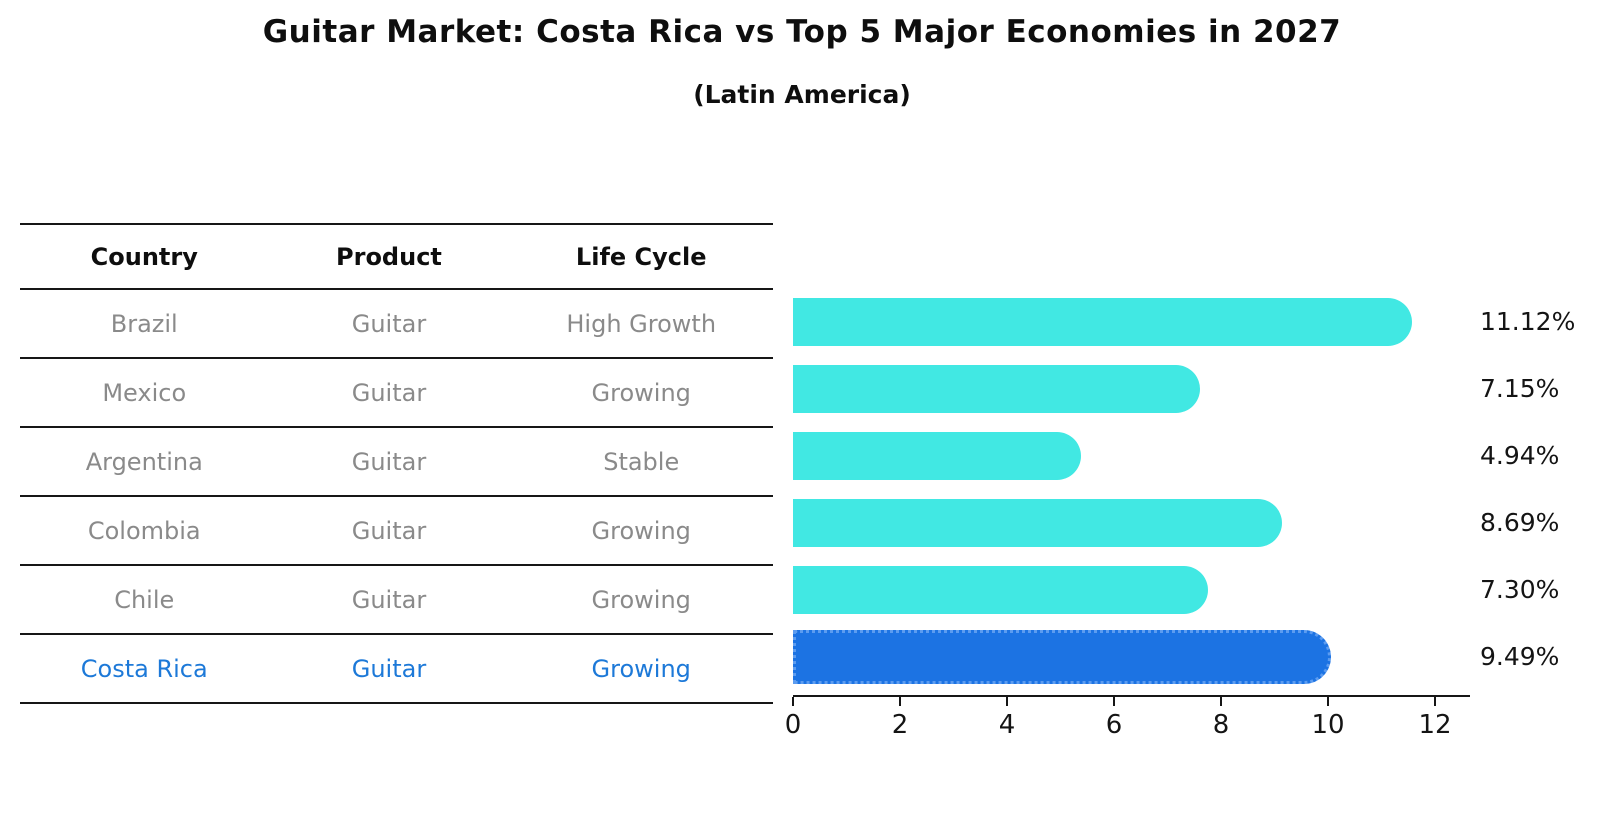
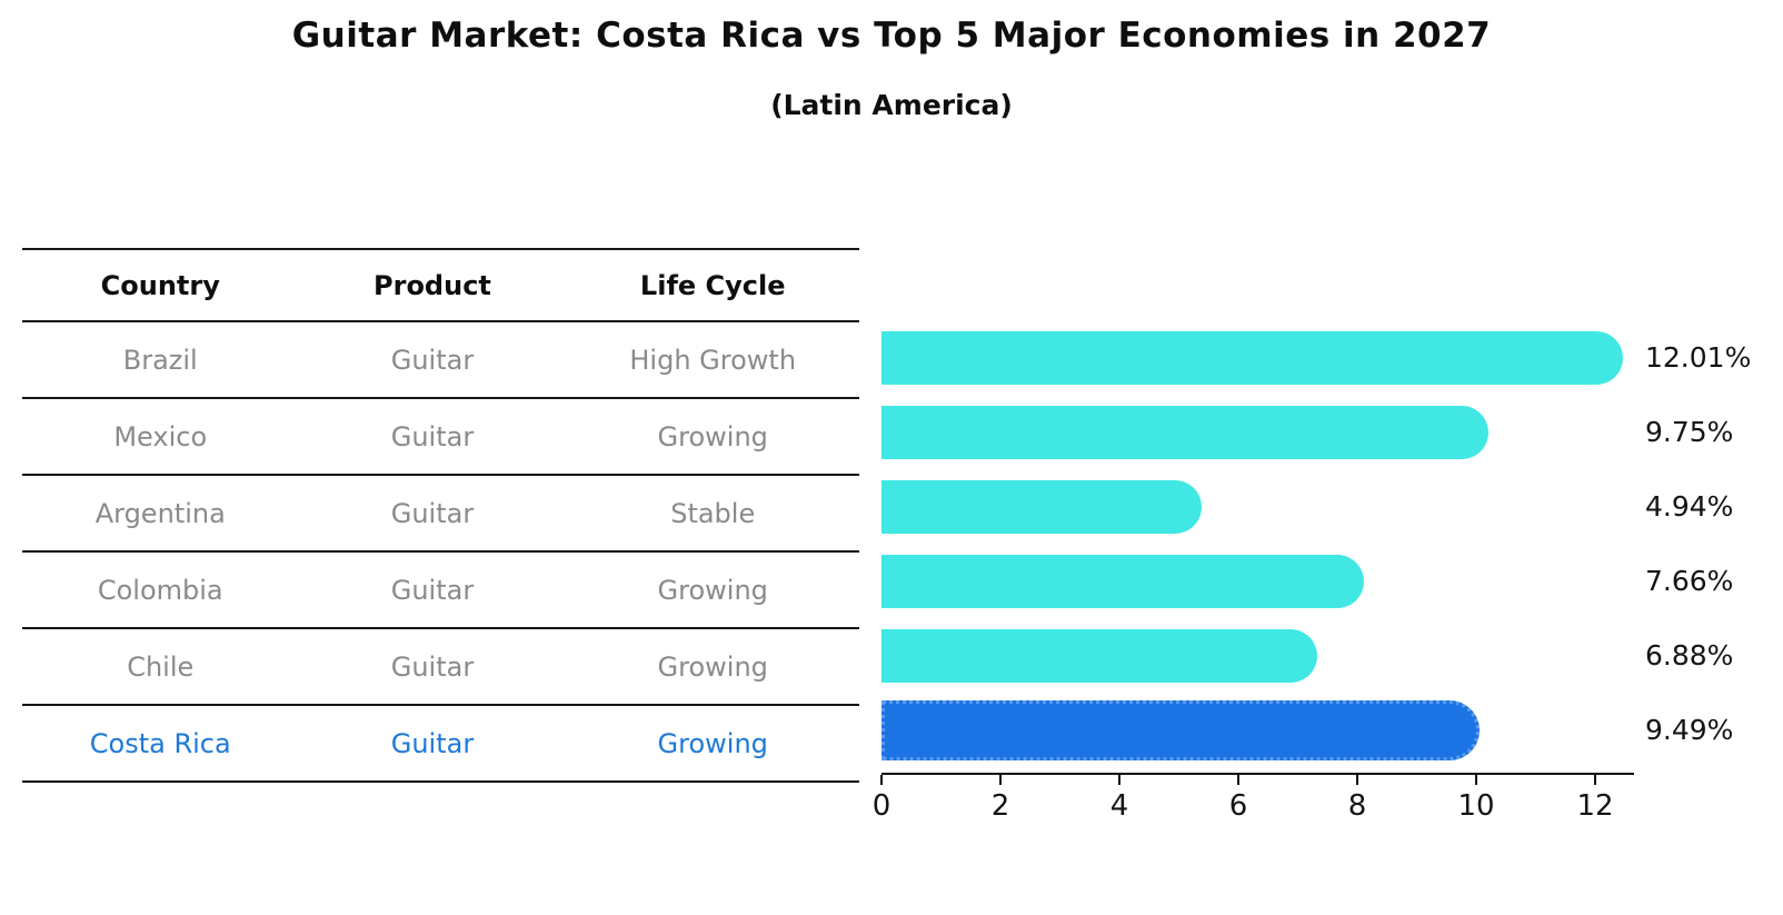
Brazil: 11.12% -> 12.01%
Mexico: 7.15% -> 9.75%
Colombia: 8.69% -> 7.66%
Chile: 7.30% -> 6.88%
